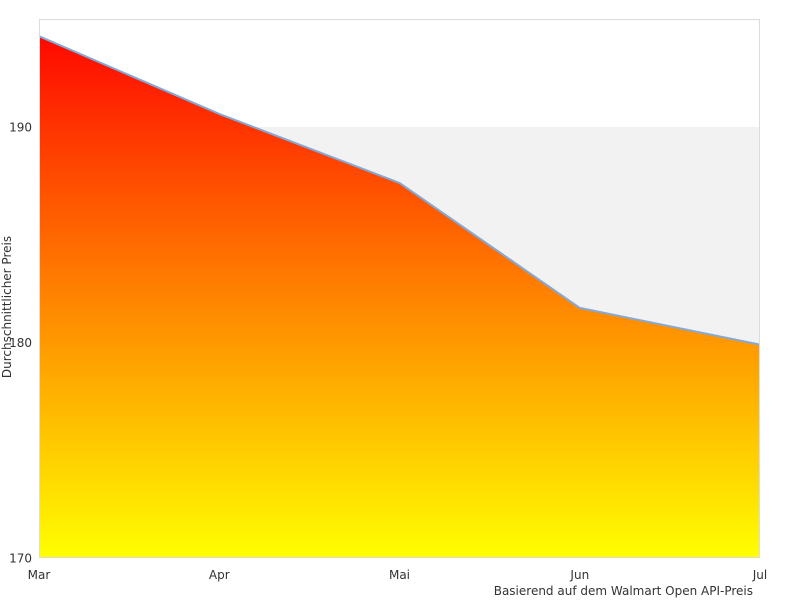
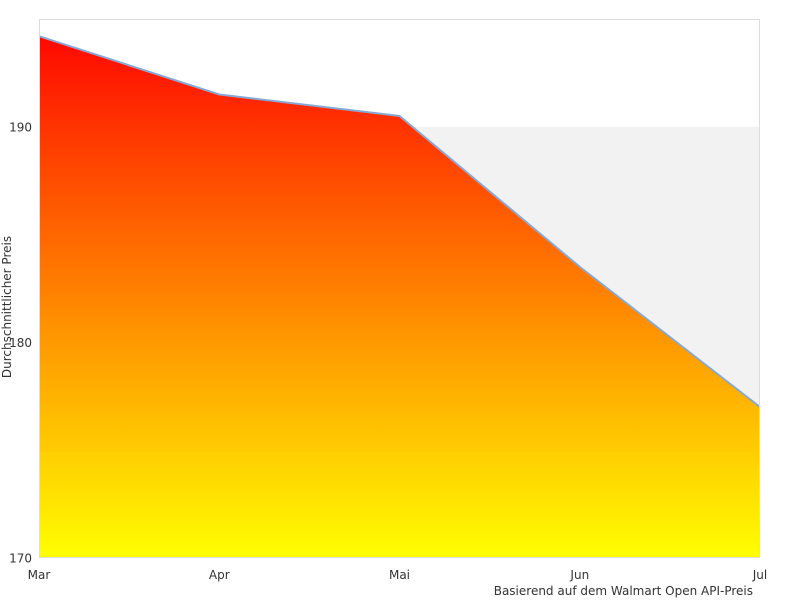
Apr: 190.6 -> 191.5
Mai: 187.4 -> 190.5
Jun: 181.6 -> 183.5
Jul: 179.9 -> 177.0
